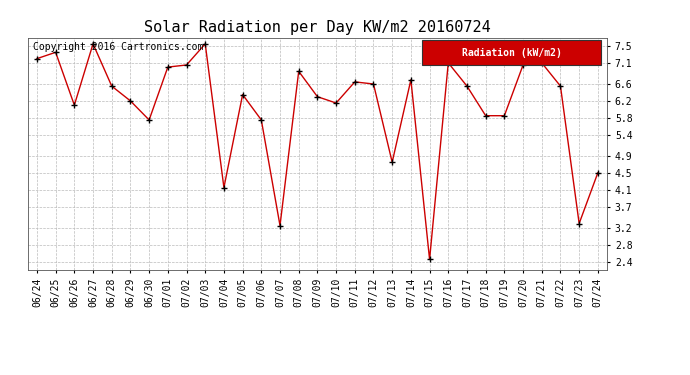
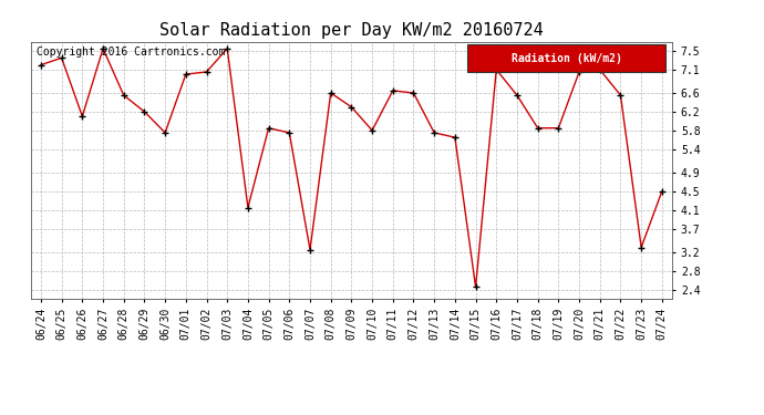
07/05: 6.35 -> 5.85
07/08: 6.90 -> 6.60
07/10: 6.15 -> 5.80
07/13: 4.75 -> 5.75
07/14: 6.70 -> 5.65
